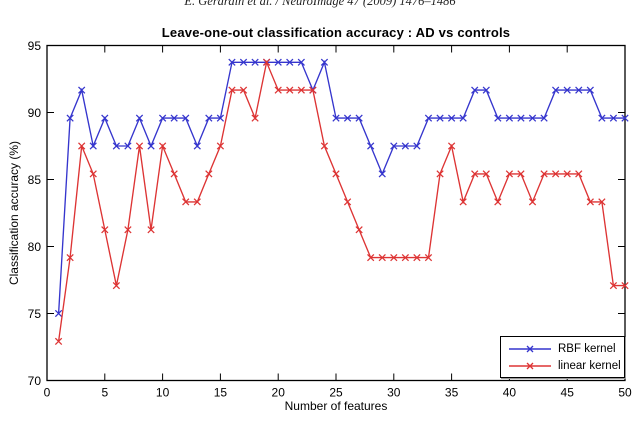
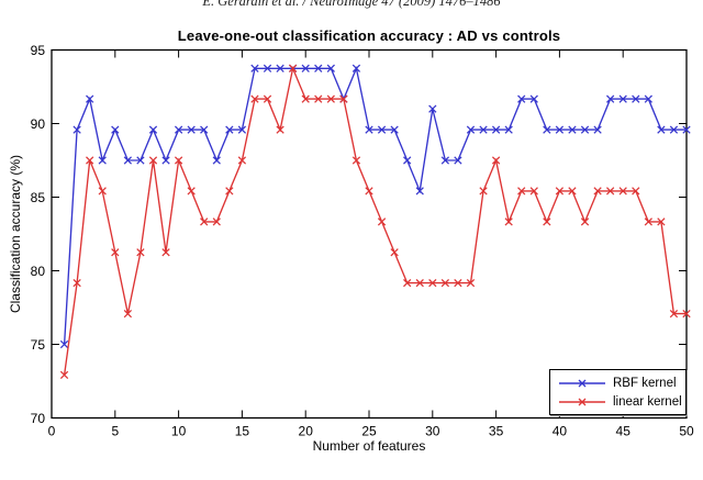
RBF kernel/30: 87.5 -> 91.0
